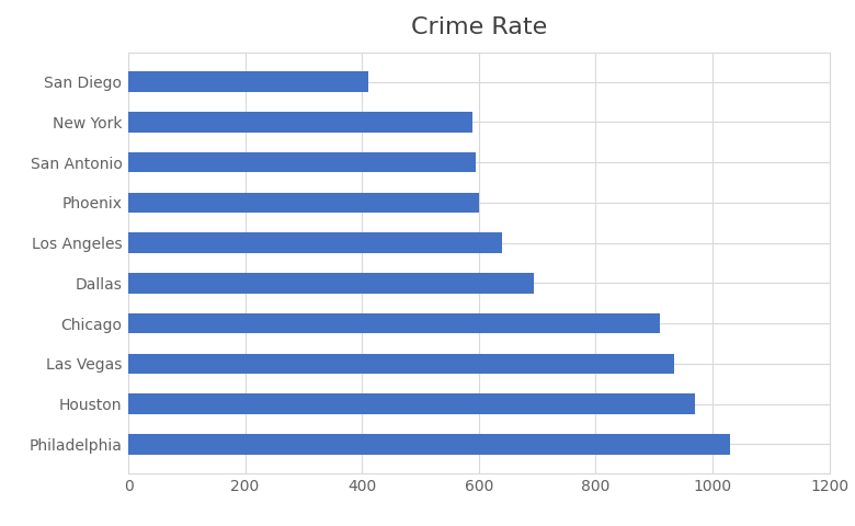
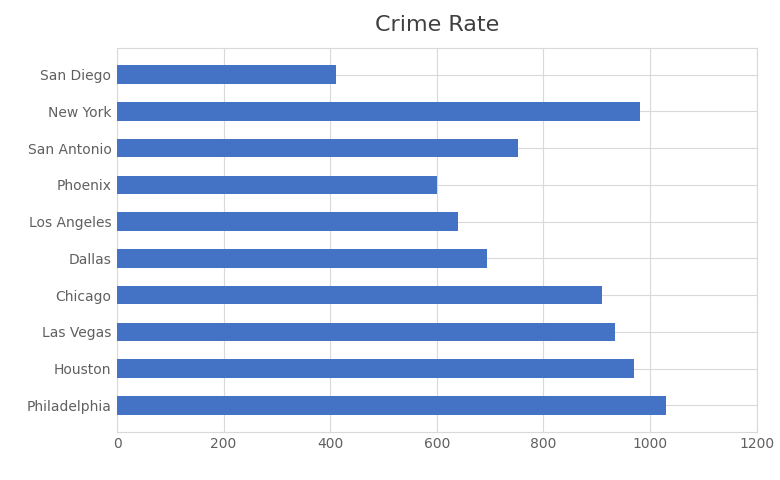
New York: 590 -> 982
San Antonio: 595 -> 752
